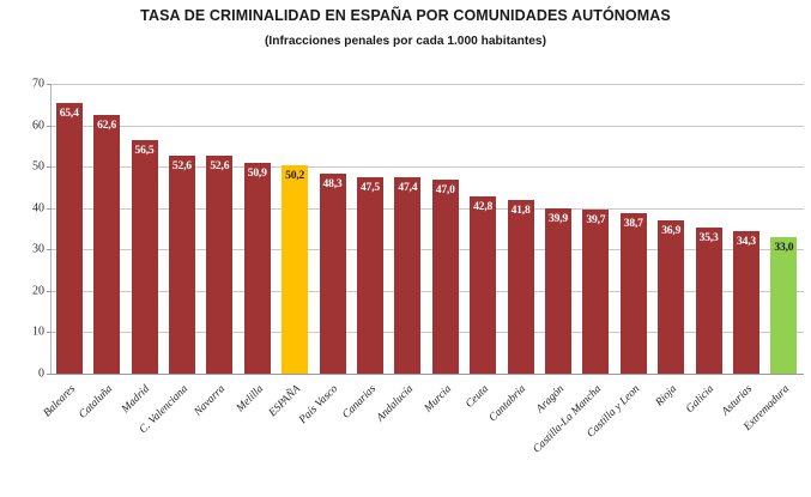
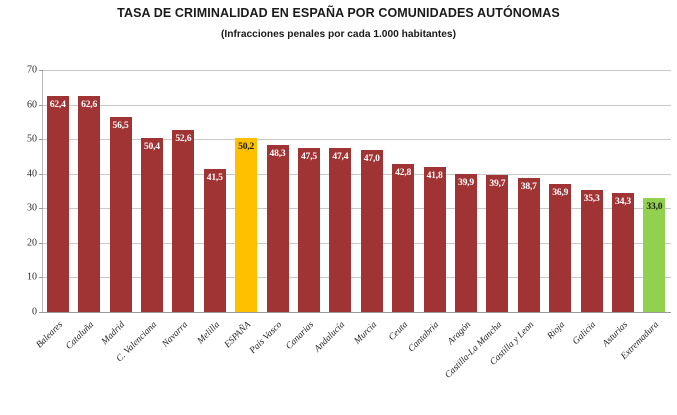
Baleares: 65,4 -> 62,4
C. Valenciana: 52,6 -> 50,4
Melilla: 50,9 -> 41,5
